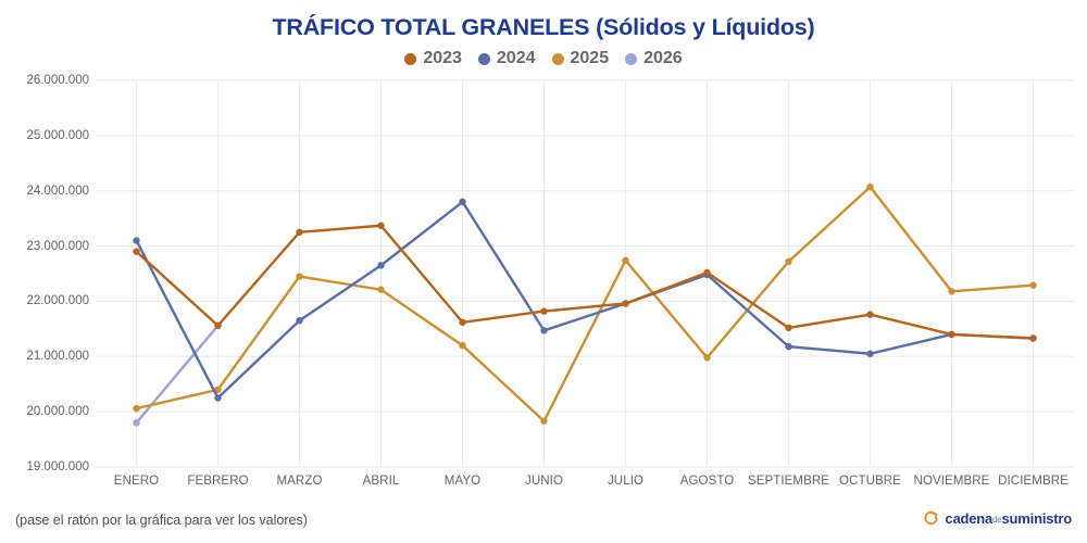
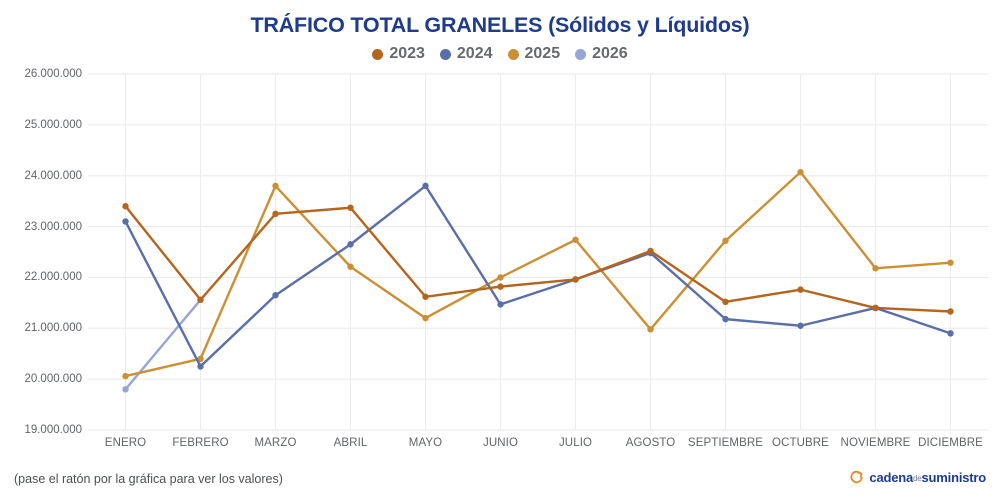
2023/ENERO: 22900000 -> 23400000
2025/MARZO: 22400000 -> 23800000
2025/JUNIO: 19800000 -> 22000000
2024/DICIEMBRE: 21300000 -> 20900000
